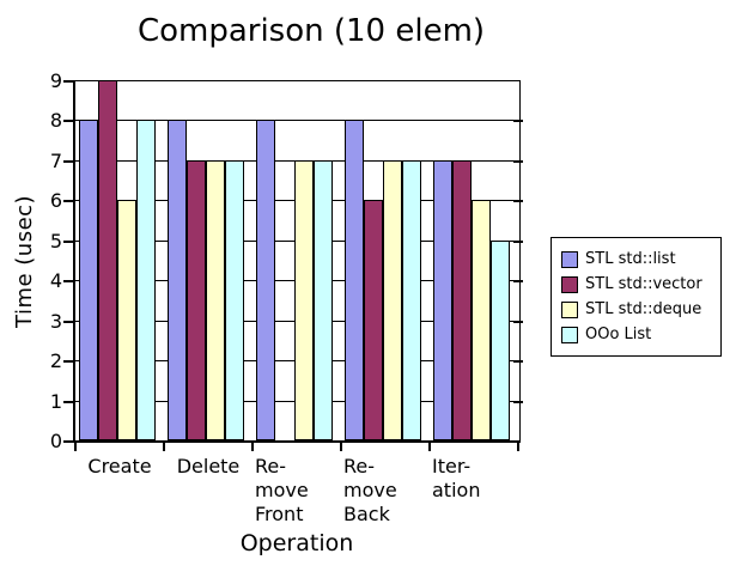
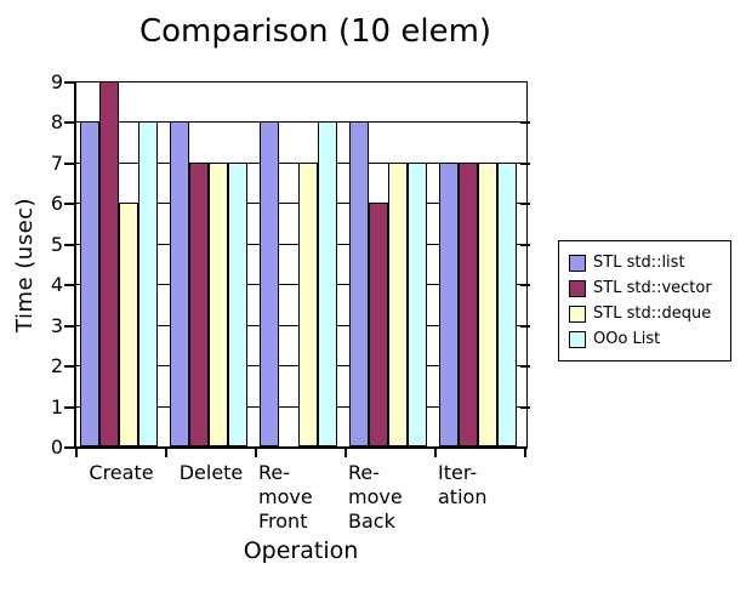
OOo List/Re- move Front: 7 -> 8
STL std::deque/Iter- ation: 6 -> 7
OOo List/Iter- ation: 5 -> 7
